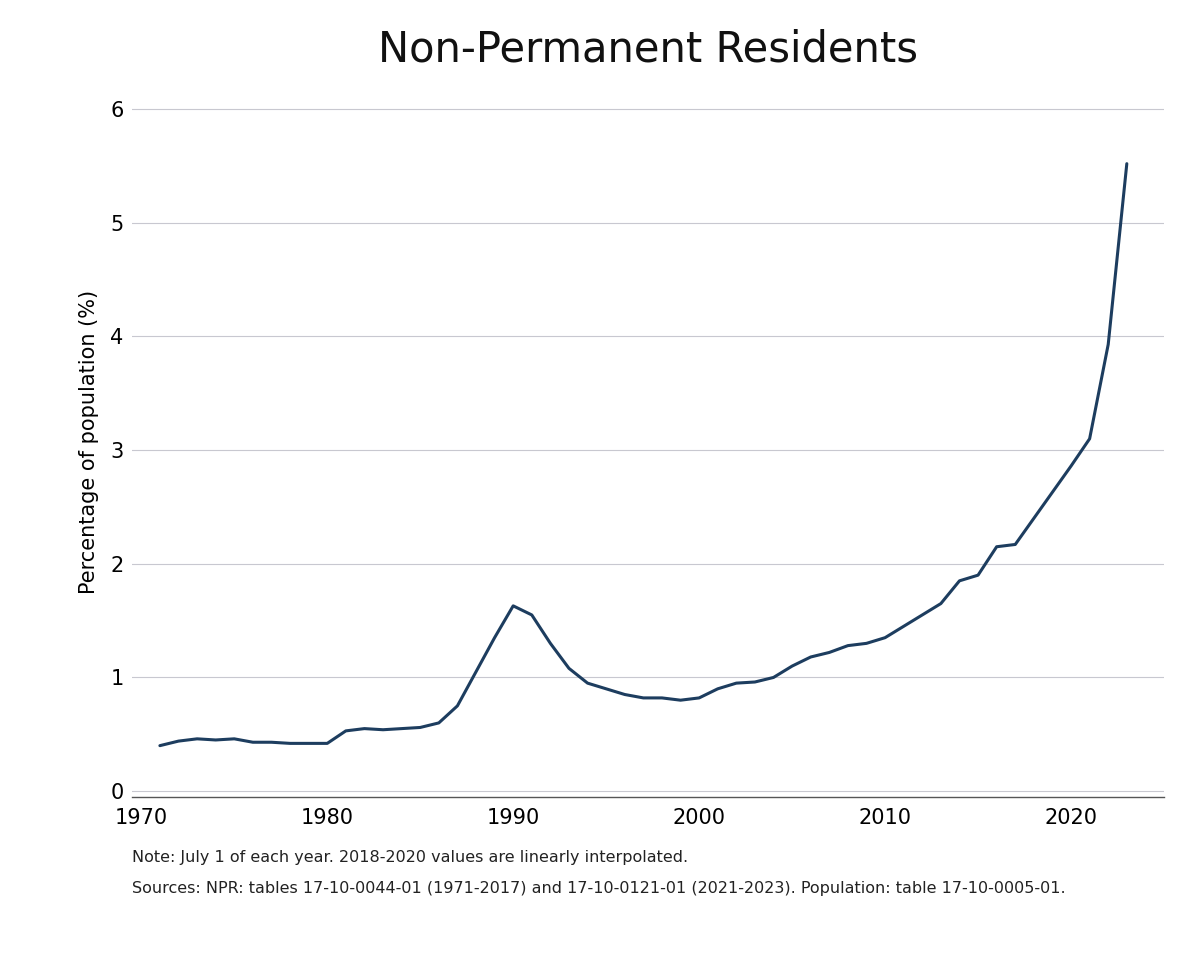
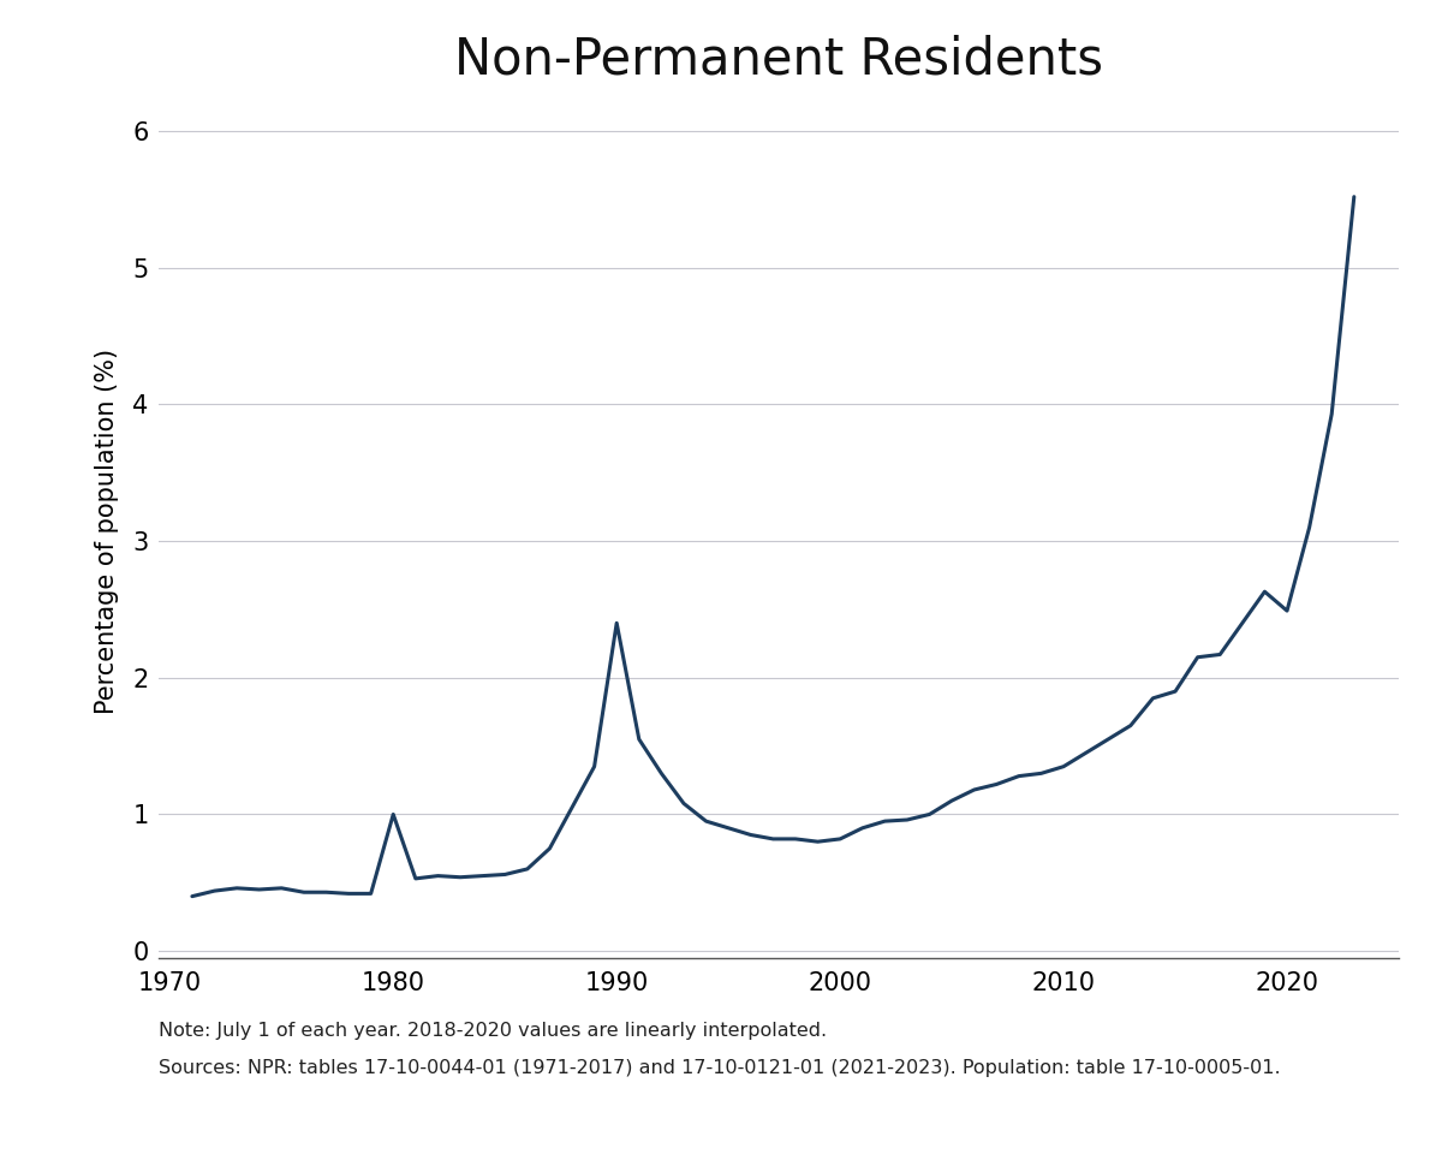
1980: 0.42 -> 1.00
1990: 1.63 -> 2.40
2020: 2.86 -> 2.49
